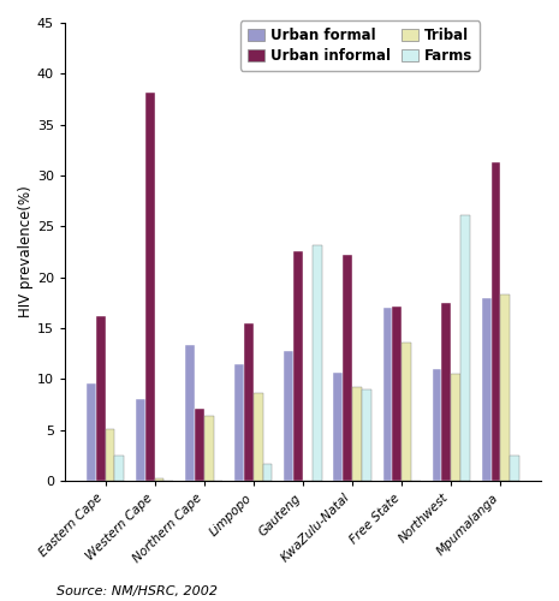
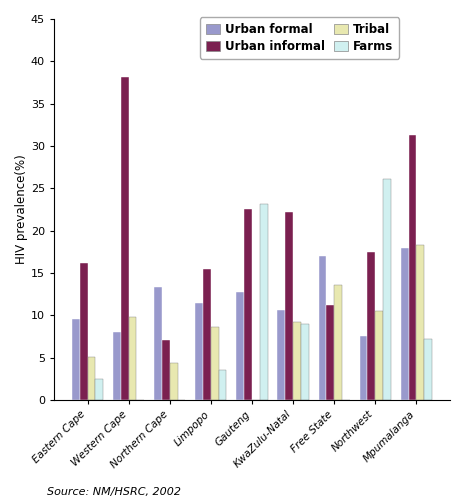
Tribal/Western Cape: 0.2 -> 9.8
Tribal/Northern Cape: 6.4 -> 4.4
Farms/Limpopo: 1.7 -> 3.6
Urban informal/Free State: 17.1 -> 11.2
Urban formal/Northwest: 11.0 -> 7.6
Farms/Mpumalanga: 2.5 -> 7.2
